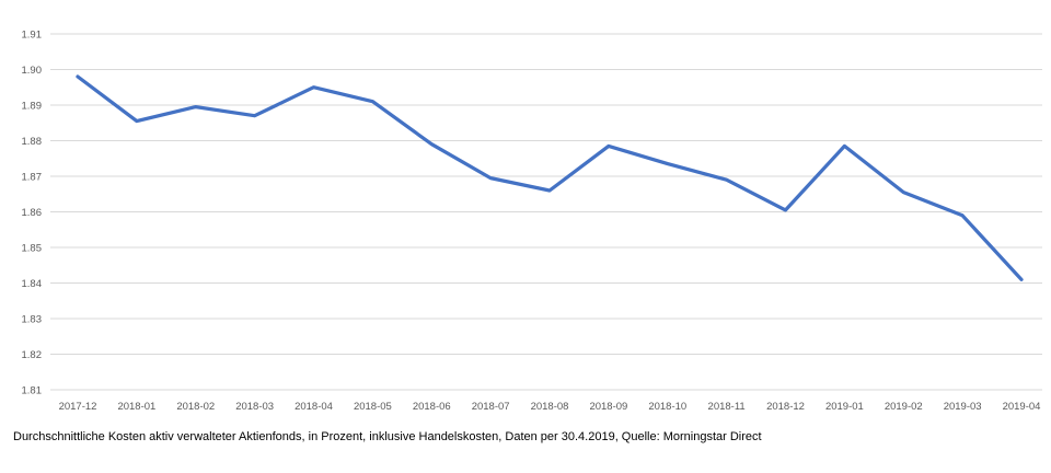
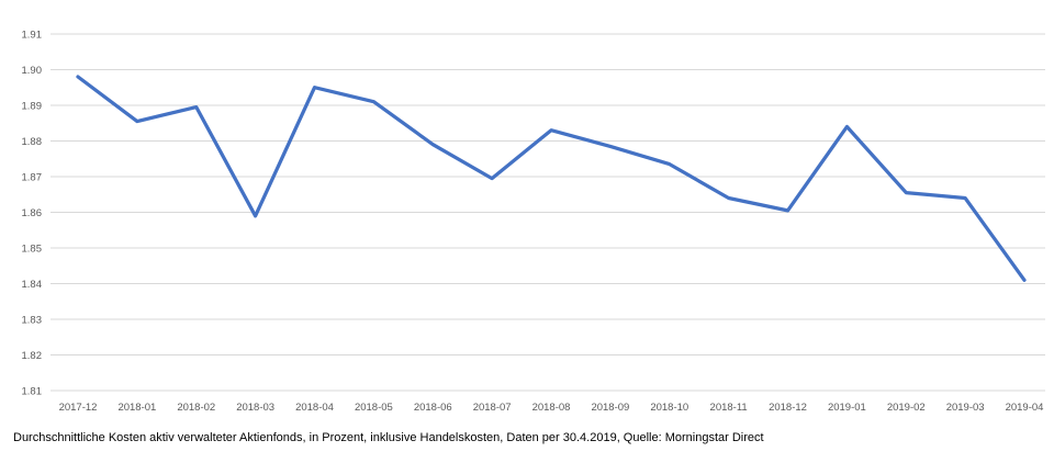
2018-03: 1.887 -> 1.859
2018-08: 1.866 -> 1.883
2018-11: 1.869 -> 1.864
2019-01: 1.879 -> 1.884
2019-03: 1.859 -> 1.864
